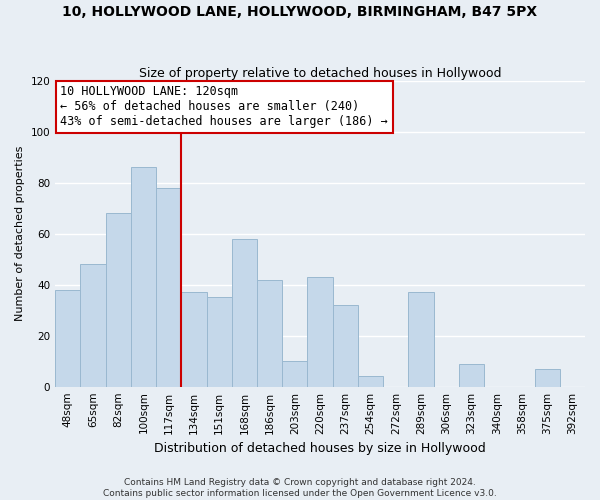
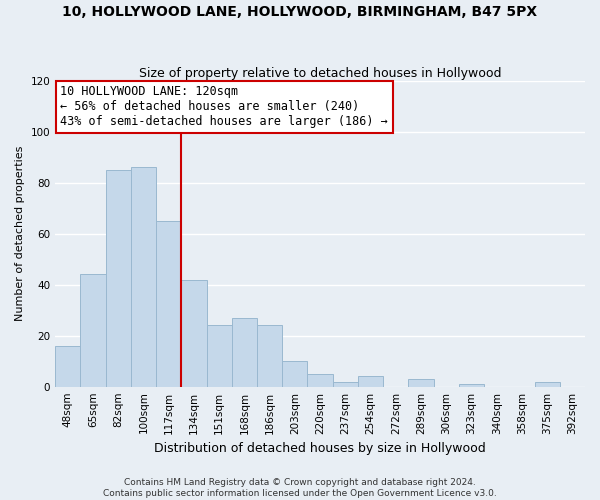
48sqm: 38 -> 16
65sqm: 48 -> 44
82sqm: 68 -> 85
117sqm: 78 -> 65
134sqm: 37 -> 42
151sqm: 35 -> 24
168sqm: 58 -> 27
186sqm: 42 -> 24
220sqm: 43 -> 5
237sqm: 32 -> 2
289sqm: 37 -> 3
323sqm: 9 -> 1
375sqm: 7 -> 2
